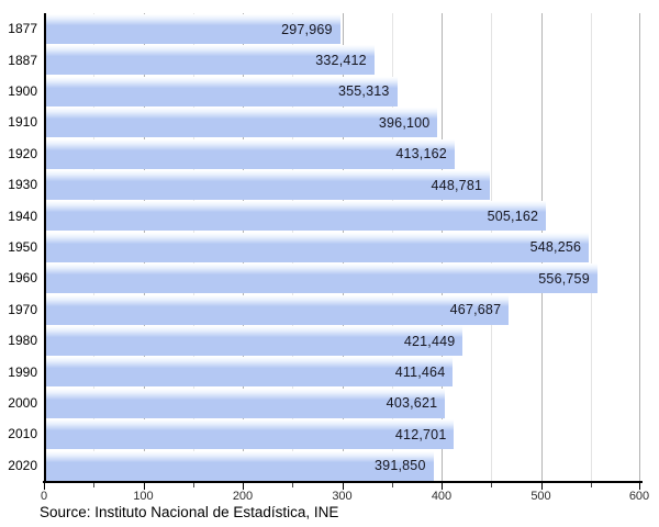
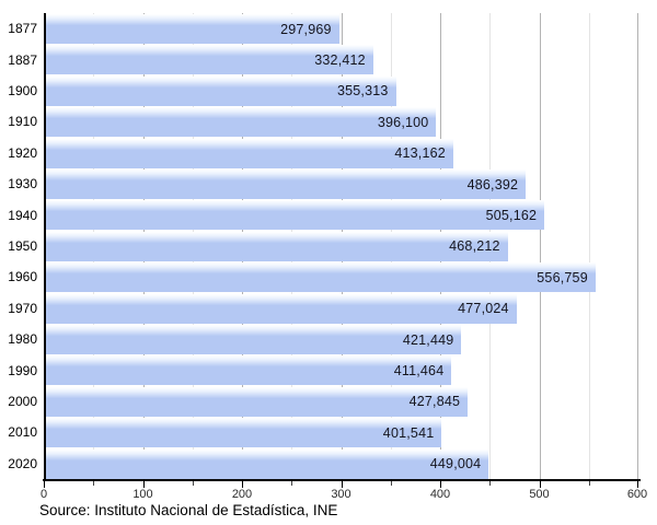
1930: 448,781 -> 486,392
1950: 548,256 -> 468,212
1970: 467,687 -> 477,024
2000: 403,621 -> 427,845
2010: 412,701 -> 401,541
2020: 391,850 -> 449,004
